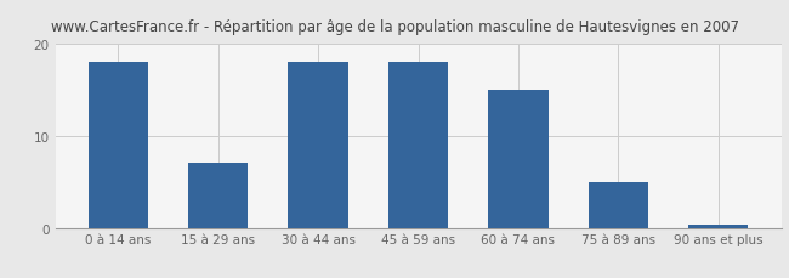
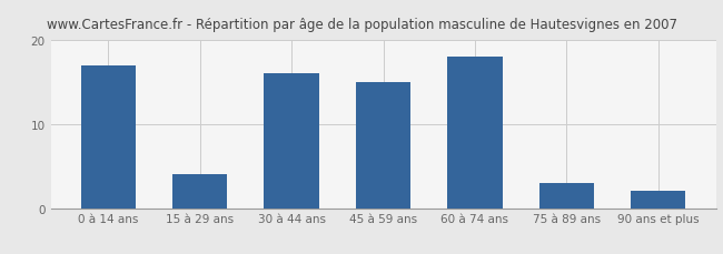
0 à 14 ans: 18.0 -> 17.0
15 à 29 ans: 7.0 -> 4.0
30 à 44 ans: 18.0 -> 16.0
45 à 59 ans: 18.0 -> 15.0
60 à 74 ans: 15.0 -> 18.0
75 à 89 ans: 5.0 -> 3.0
90 ans et plus: 0.3 -> 2.0
